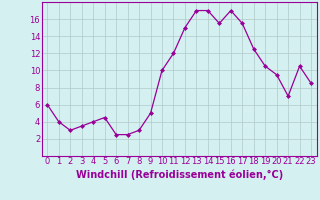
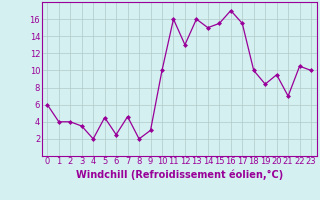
2: 3.0 -> 4.0
4: 4.0 -> 2.0
7: 2.5 -> 4.6
8: 3.0 -> 2.0
9: 5.0 -> 3.0
11: 12.0 -> 16.0
12: 15.0 -> 13.0
13: 17.0 -> 16.0
14: 17.0 -> 15.0
18: 12.5 -> 10.0
19: 10.5 -> 8.4
23: 8.5 -> 10.0
